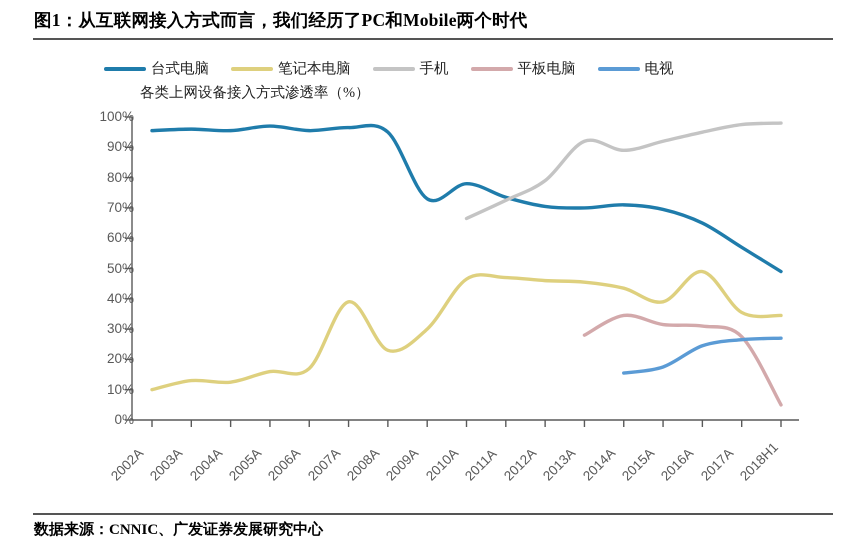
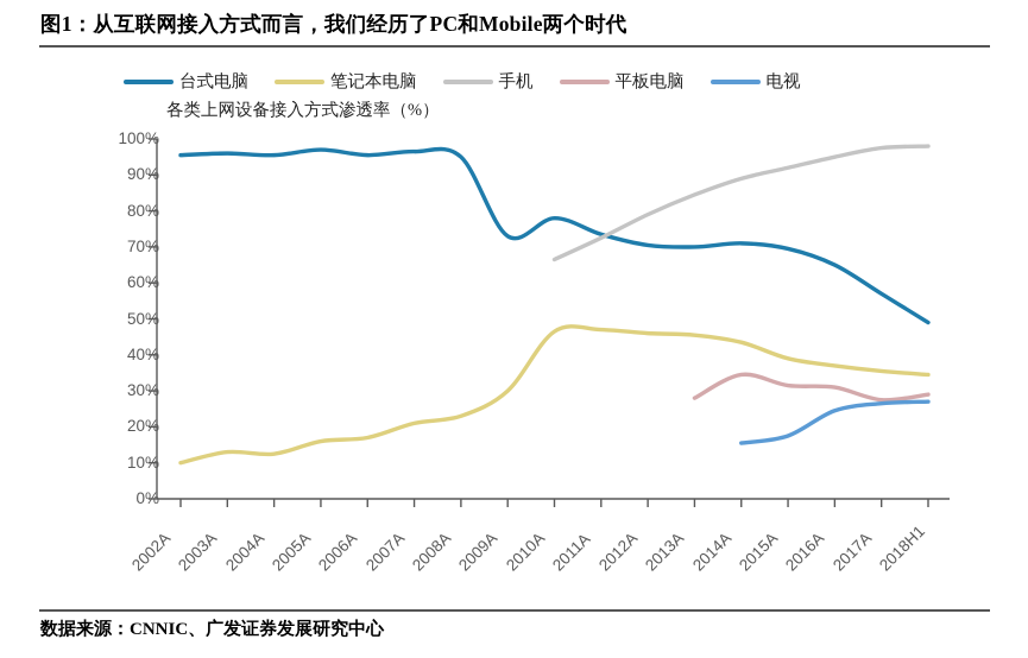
笔记本电脑/2007A: 39% -> 21%
手机/2013A: 92% -> 84%
笔记本电脑/2016A: 49% -> 37%
平板电脑/2018H1: 5% -> 29%
